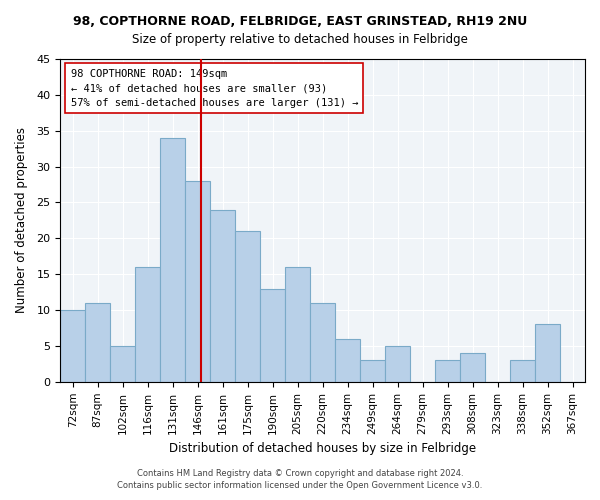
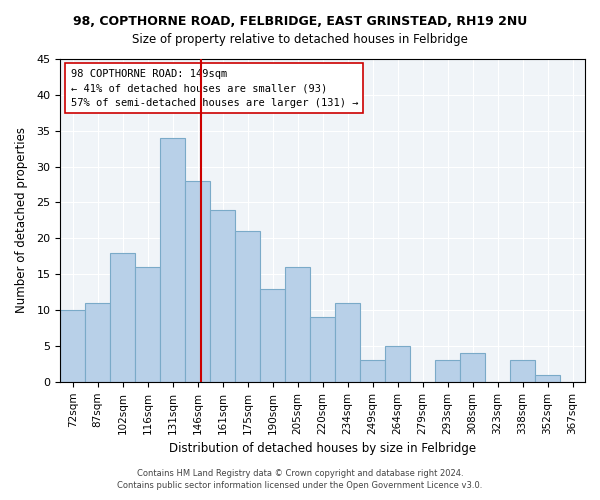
102sqm: 5 -> 18
220sqm: 11 -> 9
234sqm: 6 -> 11
352sqm: 8 -> 1
